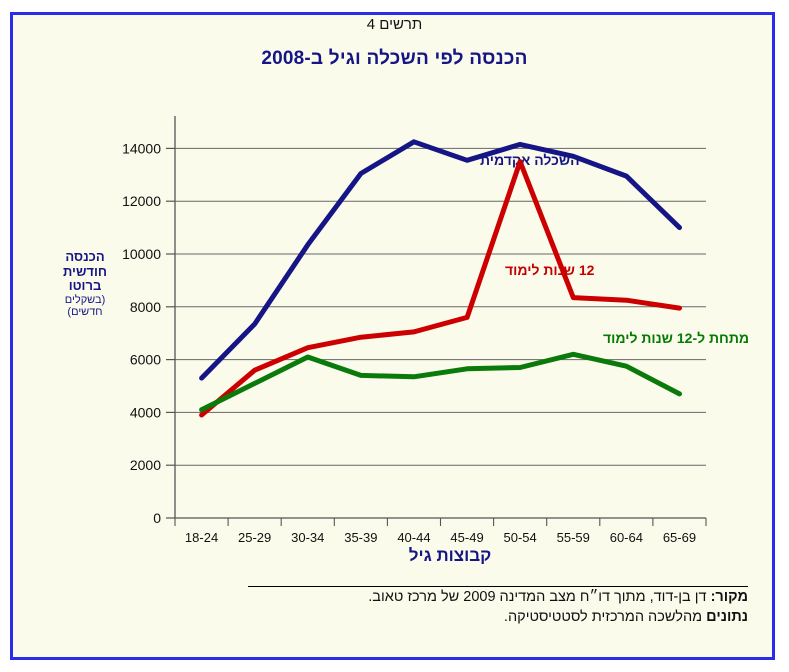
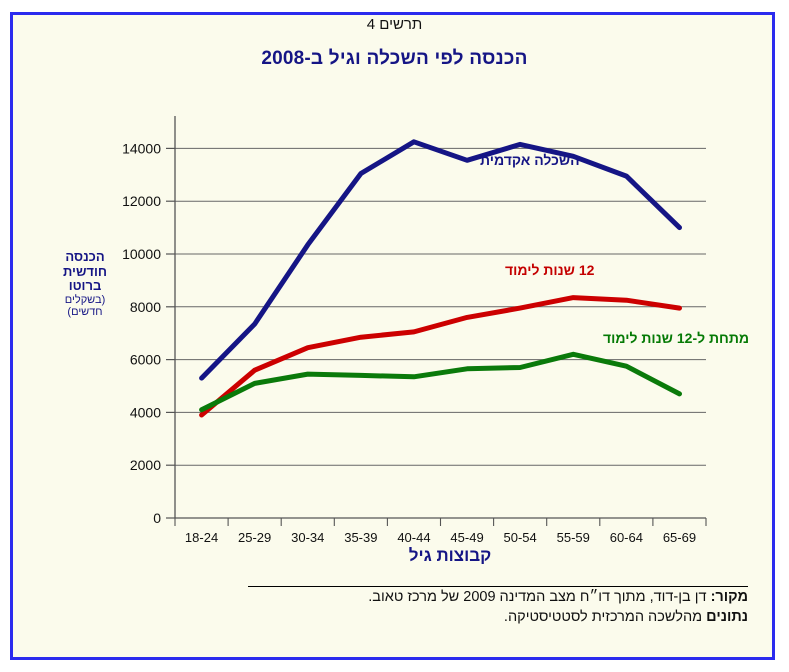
מתחת ל-12 שנות לימוד/30-34: 6100 -> 5400
12 שנות לימוד/50-54: 13500 -> 8000
